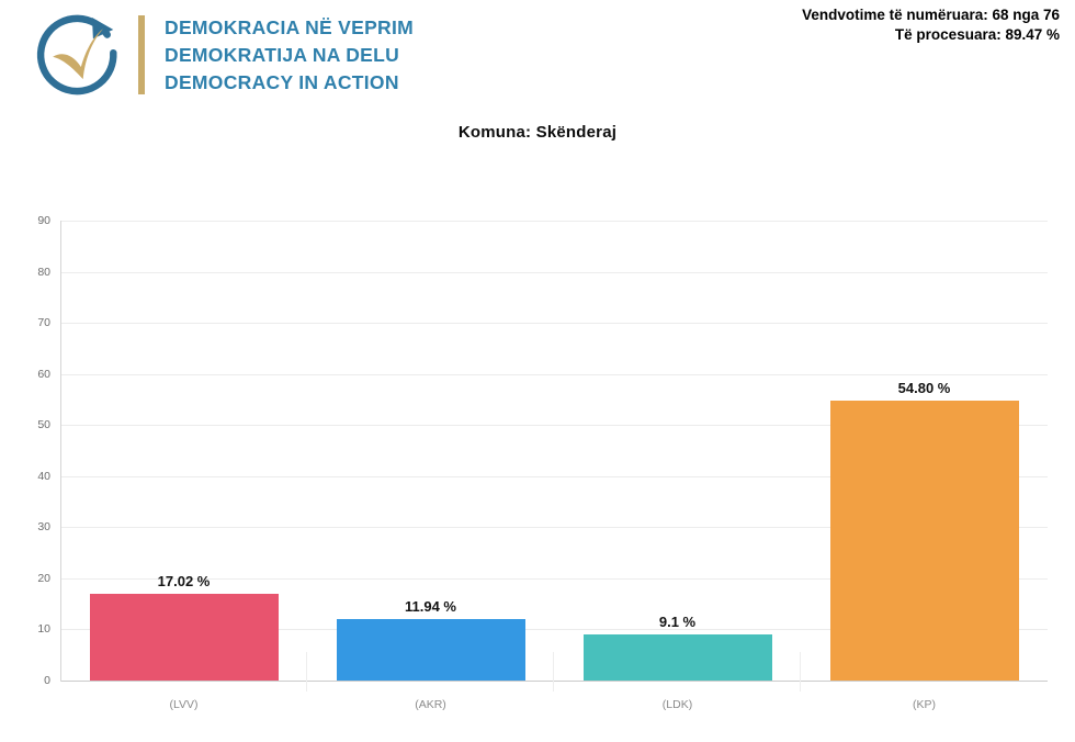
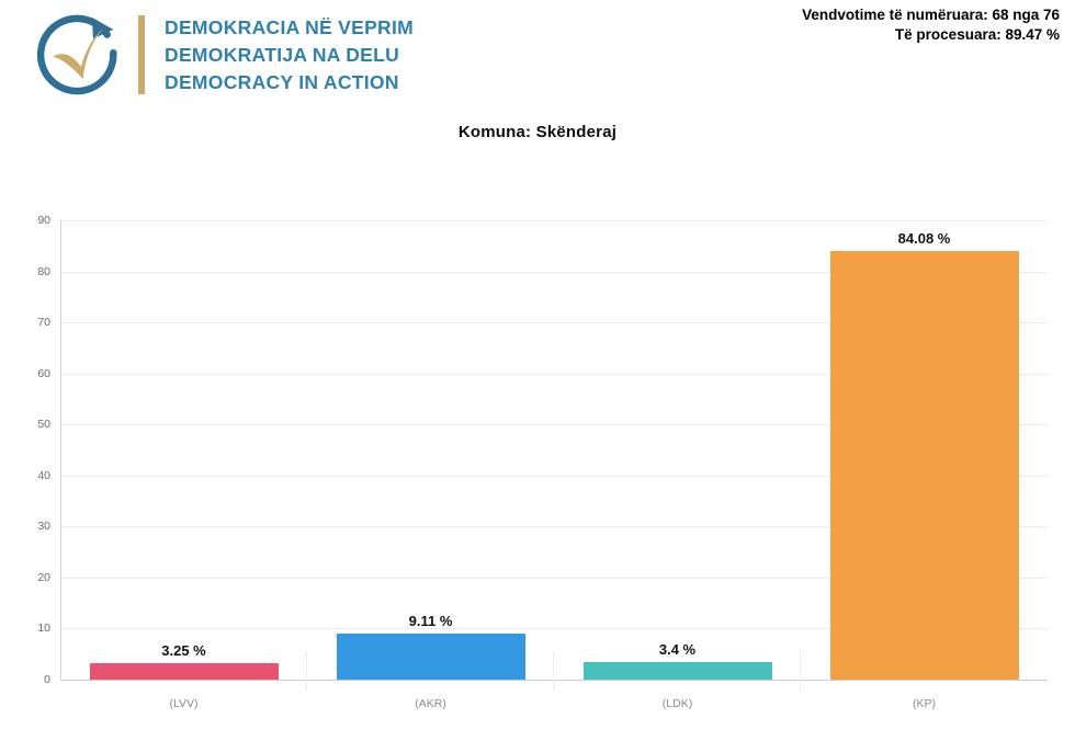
(LVV): 17.02 -> 3.25
(AKR): 11.94 -> 9.11
(LDK): 9.1 -> 3.4
(KP): 54.80 -> 84.08
